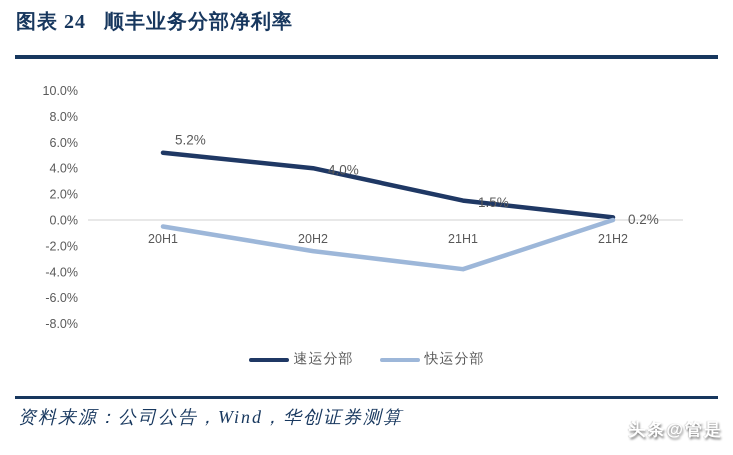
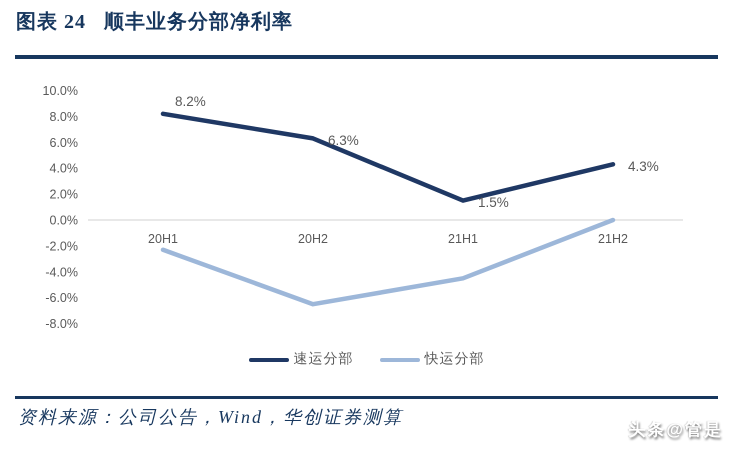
速运分部/20H1: 5.2% -> 8.2%
快运分部/20H1: -0.5% -> -2.3%
速运分部/20H2: 4.0% -> 6.3%
快运分部/20H2: -2.4% -> -6.5%
快运分部/21H1: -3.8% -> -4.5%
速运分部/21H2: 0.2% -> 4.3%
